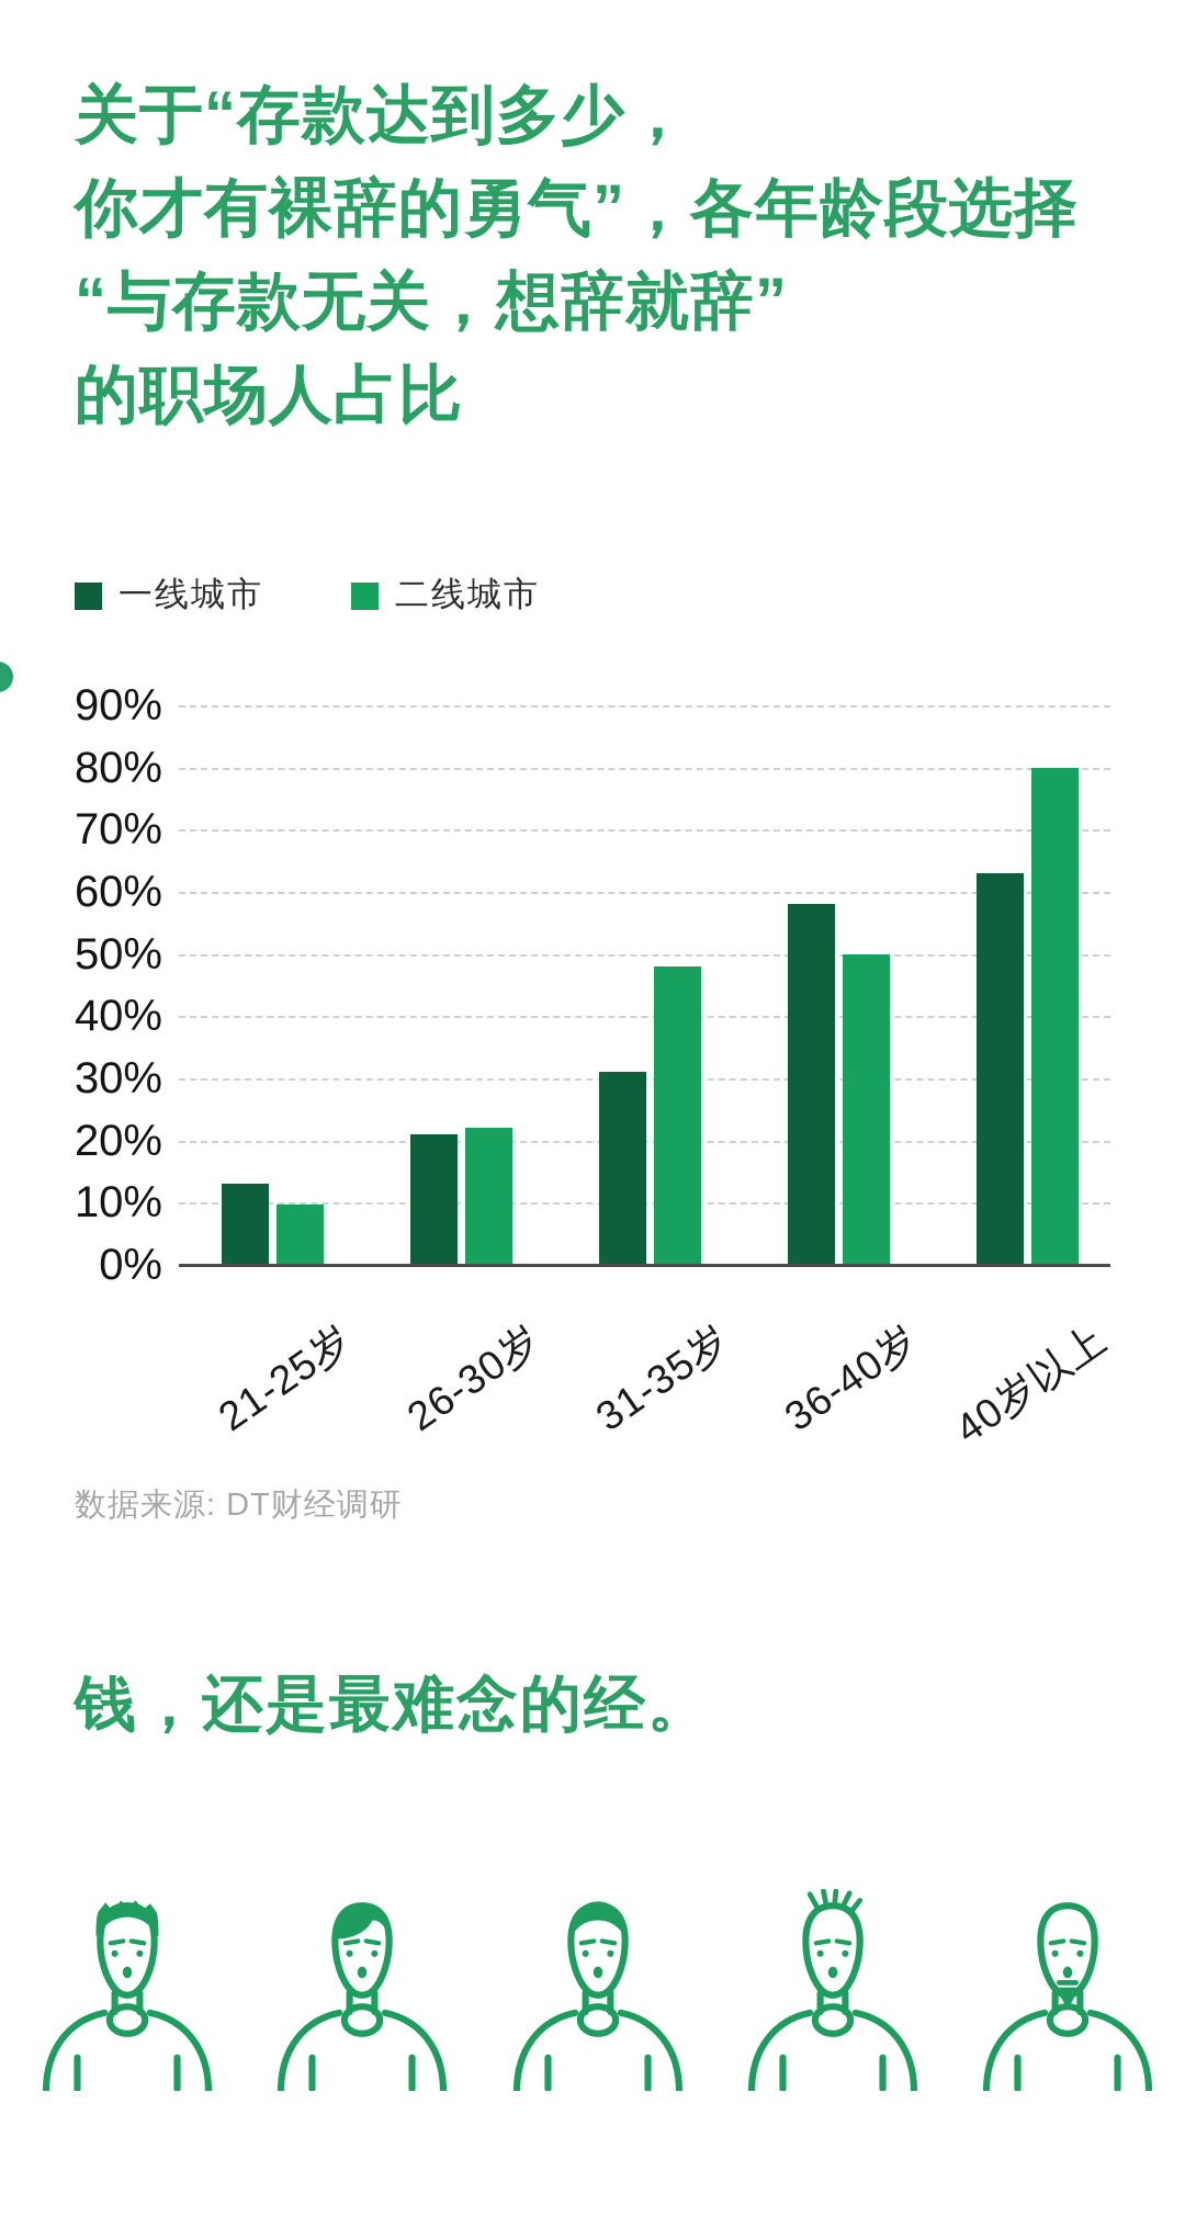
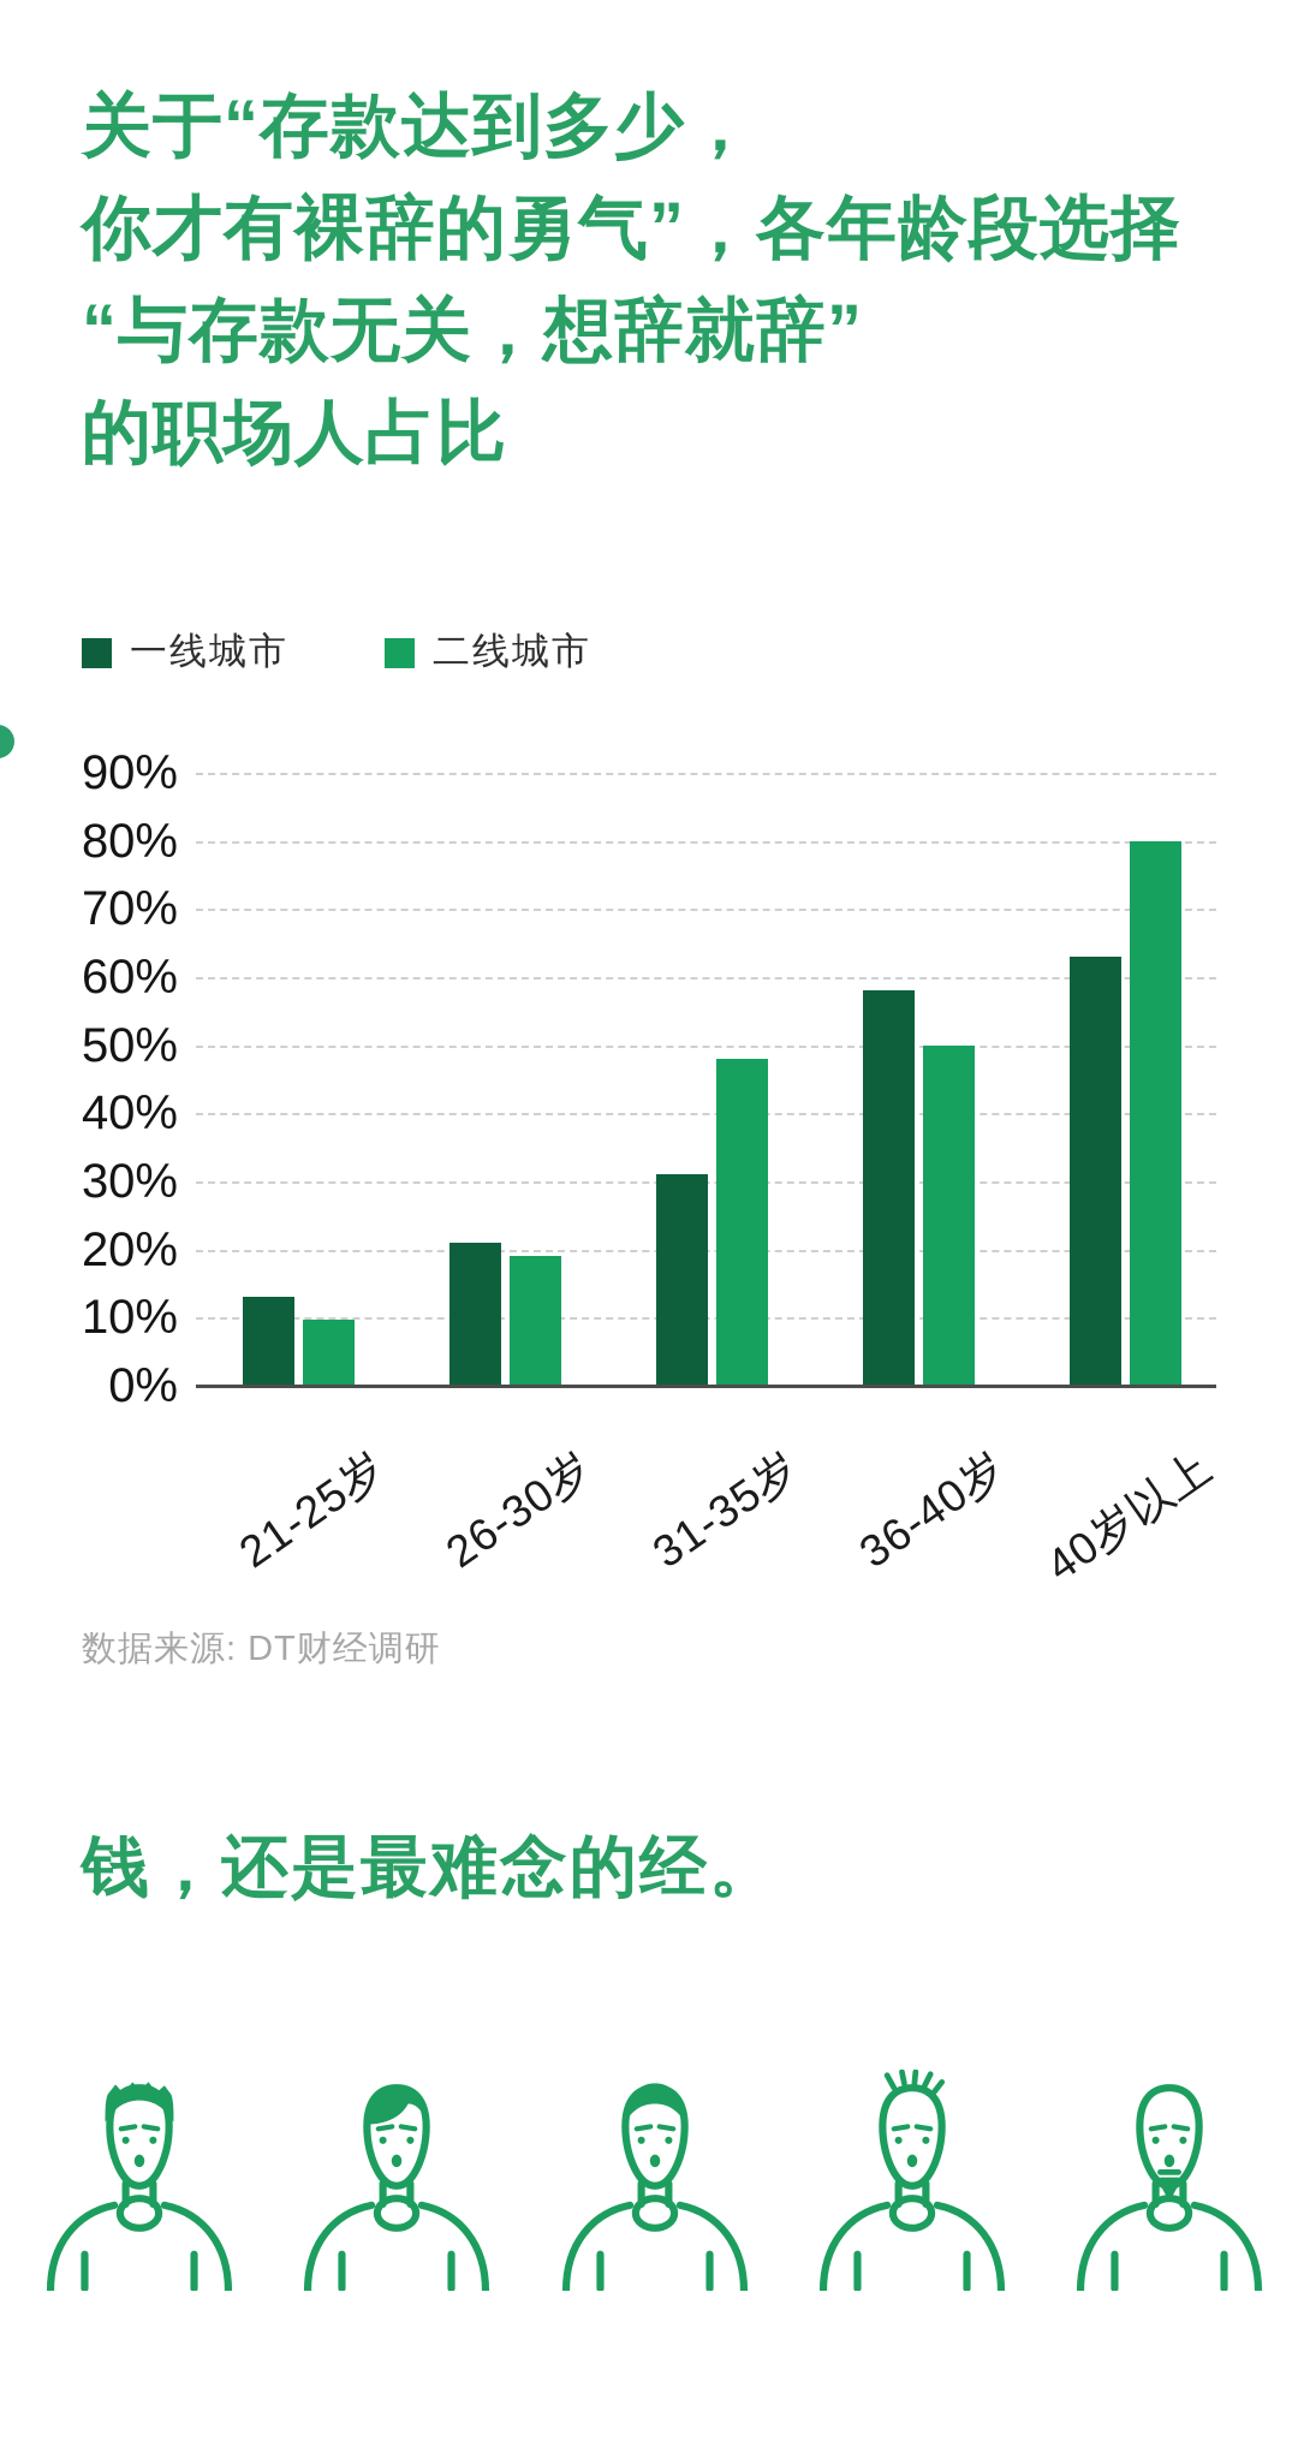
二线城市/26-30岁: 22% -> 19%
